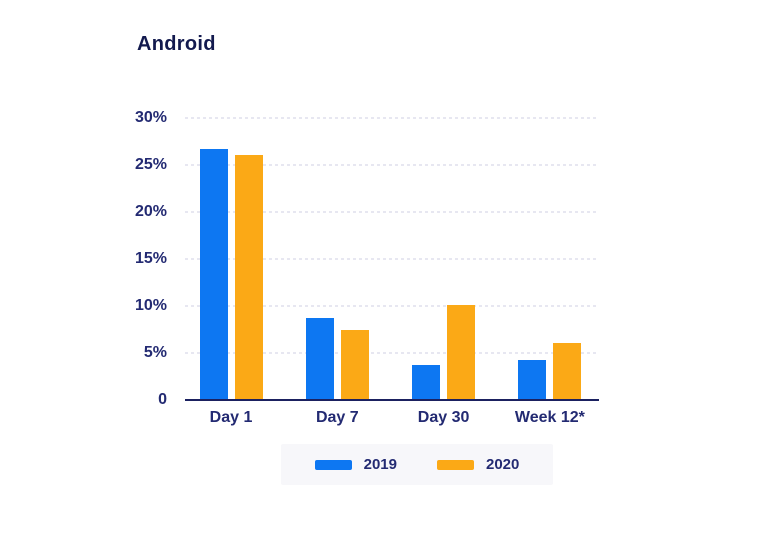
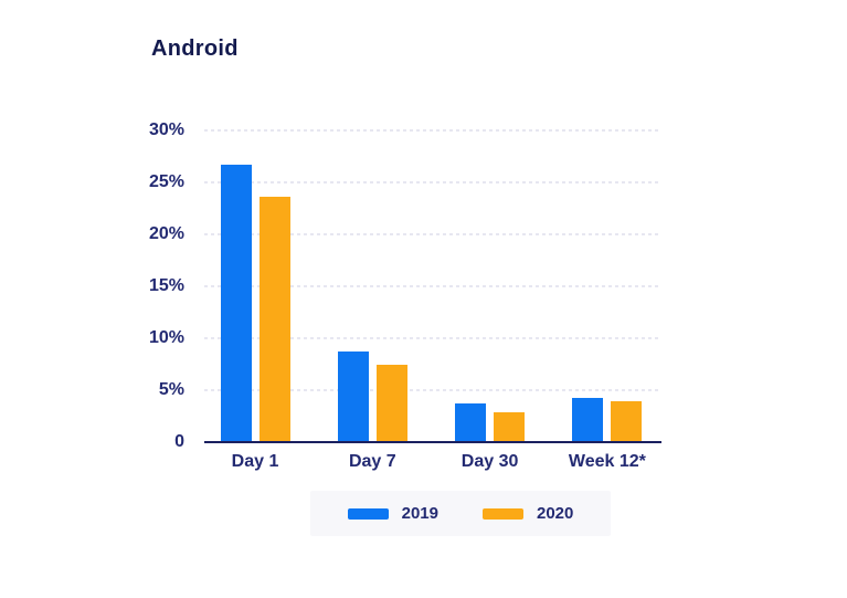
2020/Day 1: 26% -> 24%
2020/Day 30: 10% -> 3%
2020/Week 12*: 6% -> 4%
